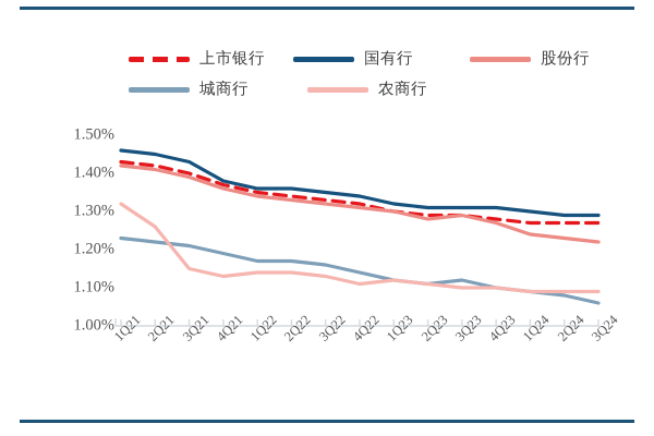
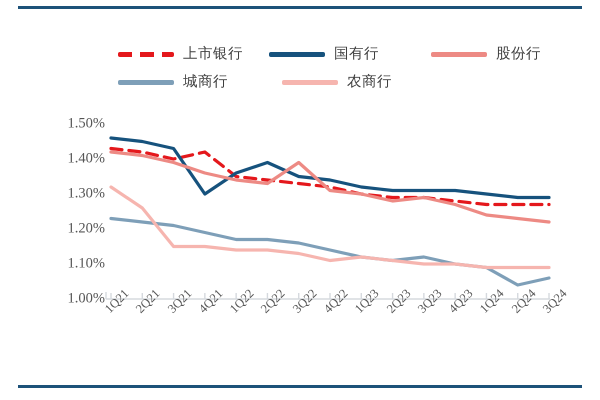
上市银行/4Q21: 1.37% -> 1.42%
国有行/4Q21: 1.38% -> 1.30%
农商行/4Q21: 1.13% -> 1.15%
国有行/2Q22: 1.36% -> 1.39%
股份行/3Q22: 1.32% -> 1.39%
城商行/2Q24: 1.08% -> 1.04%
